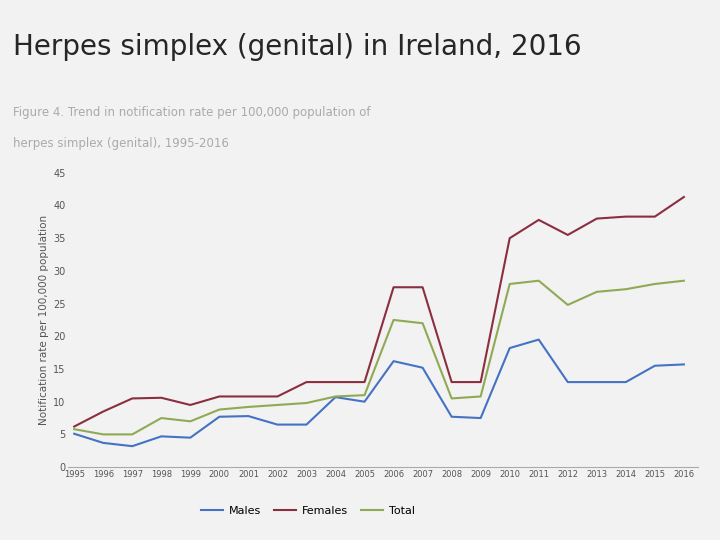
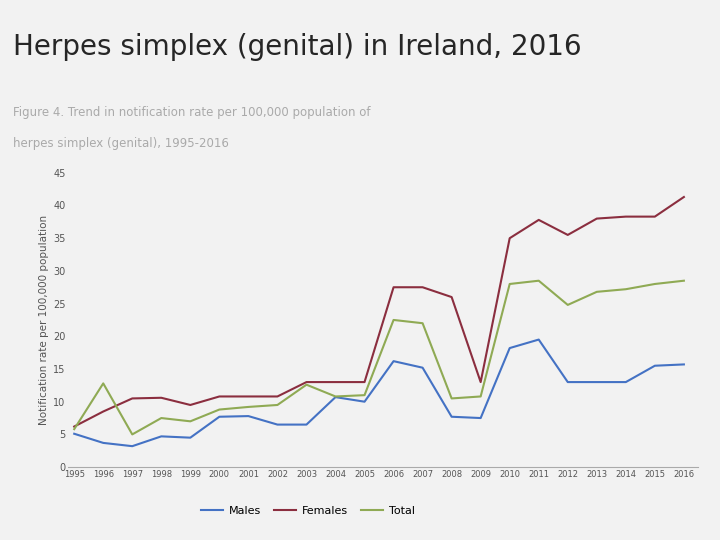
Total/1996: 5.0 -> 12.8
Total/2003: 9.8 -> 12.6
Females/2008: 13.0 -> 26.0
